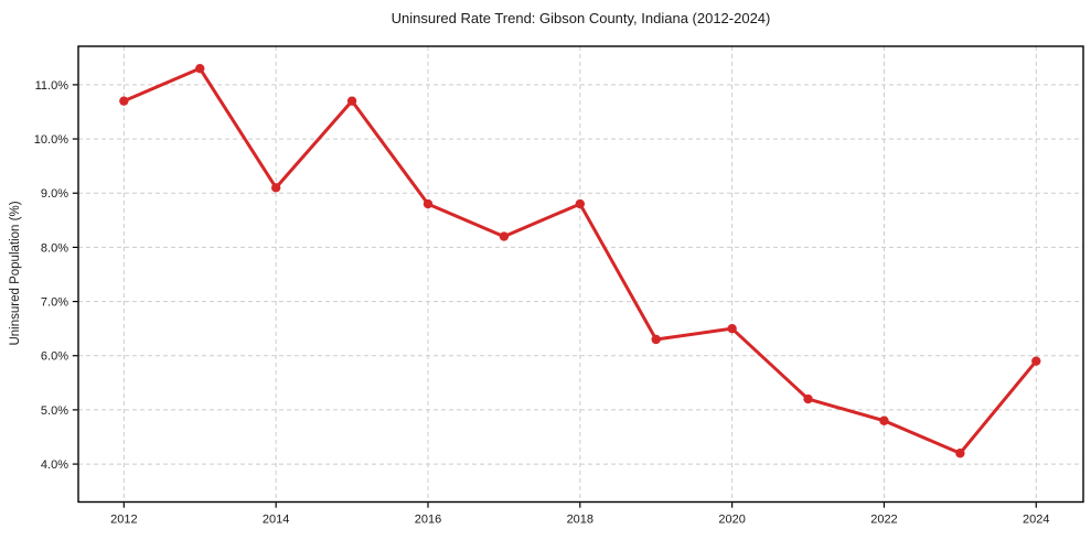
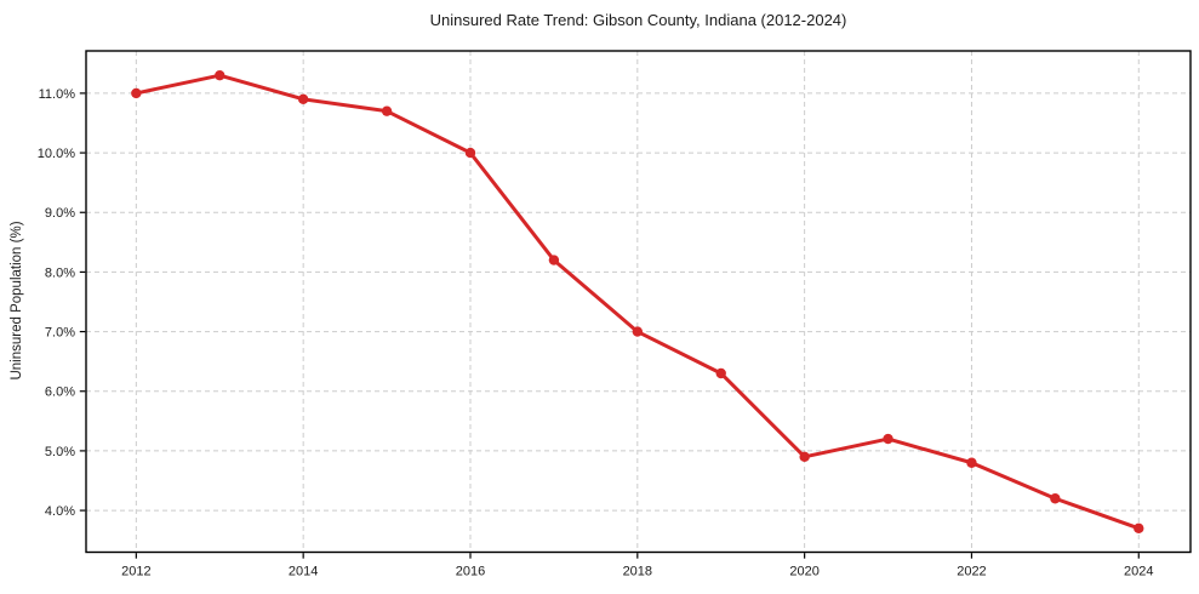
2012: 10.7% -> 11.0%
2014: 9.1% -> 10.9%
2016: 8.8% -> 10.0%
2018: 8.8% -> 7.0%
2020: 6.5% -> 4.9%
2024: 5.9% -> 3.7%
